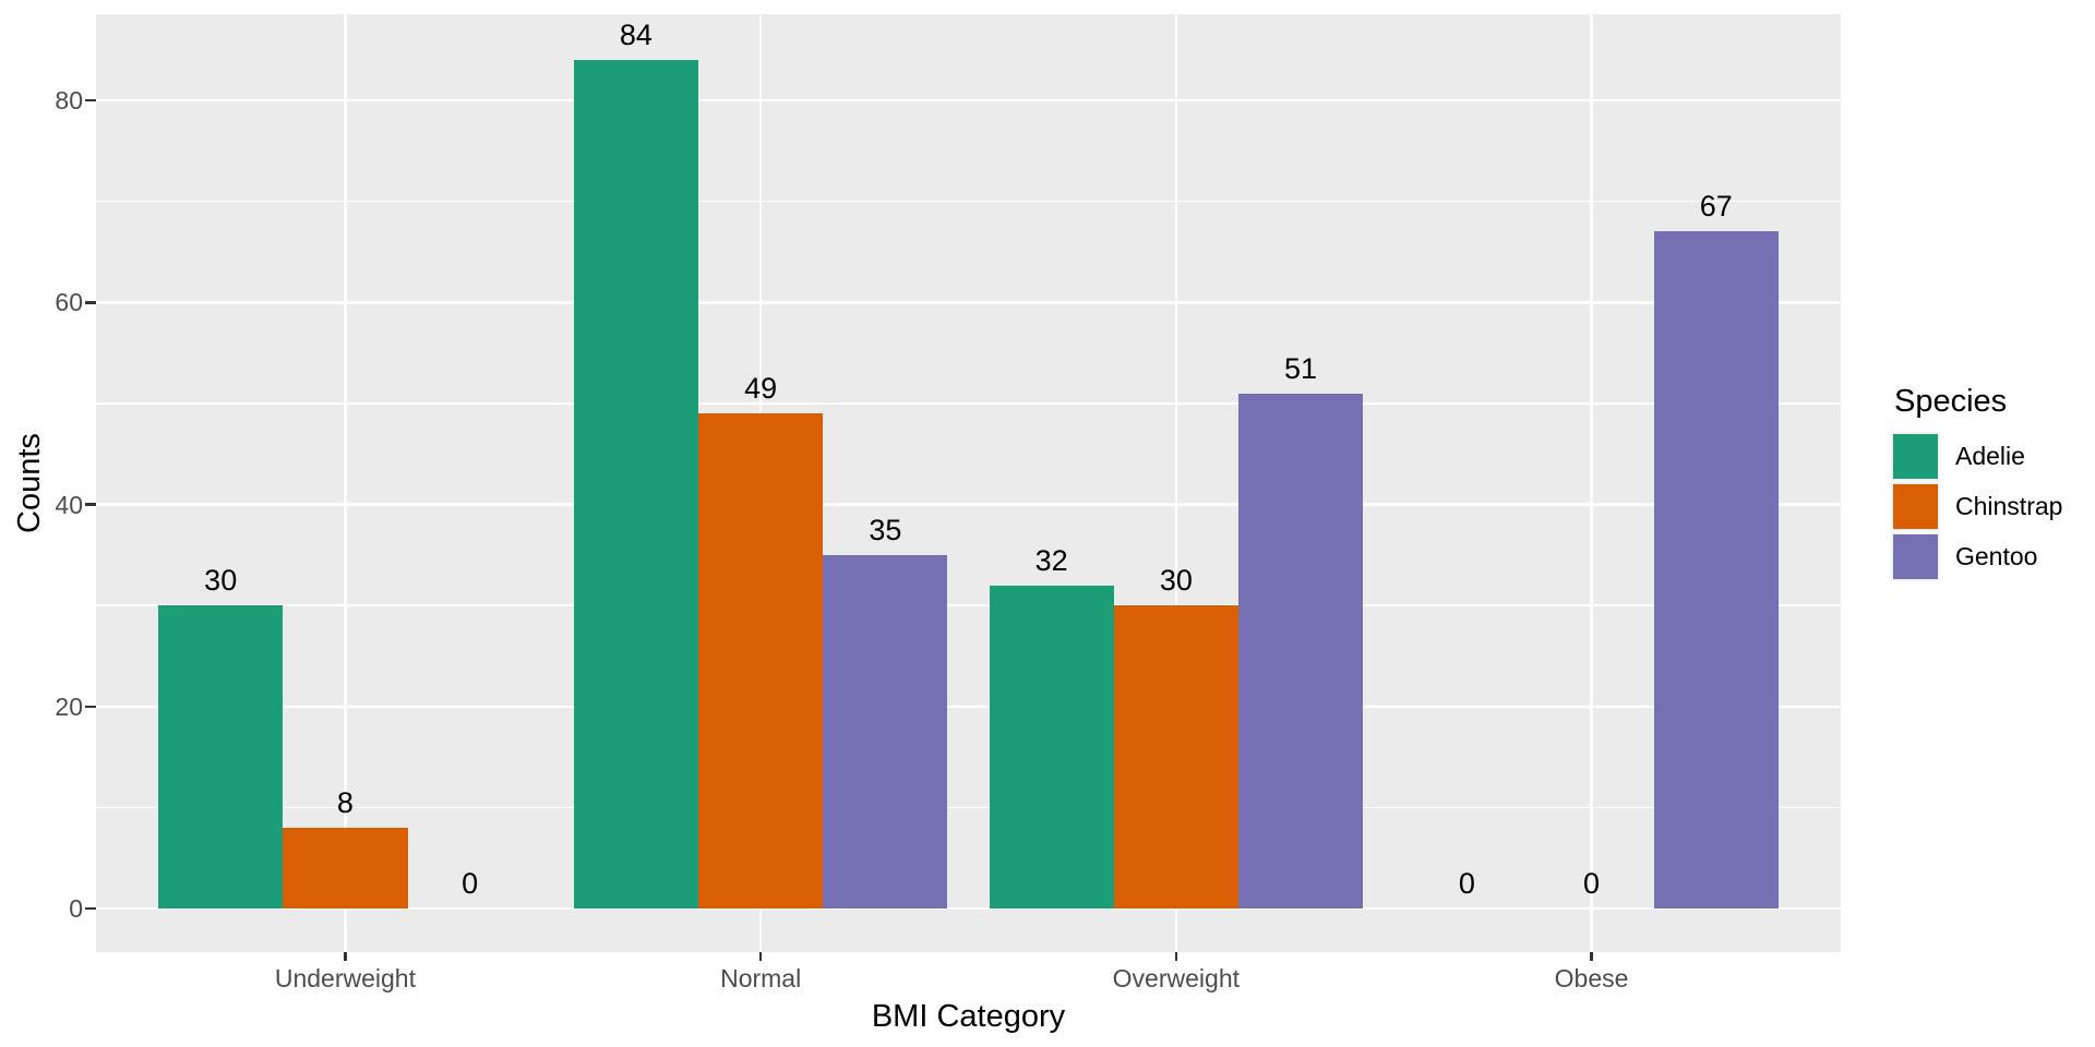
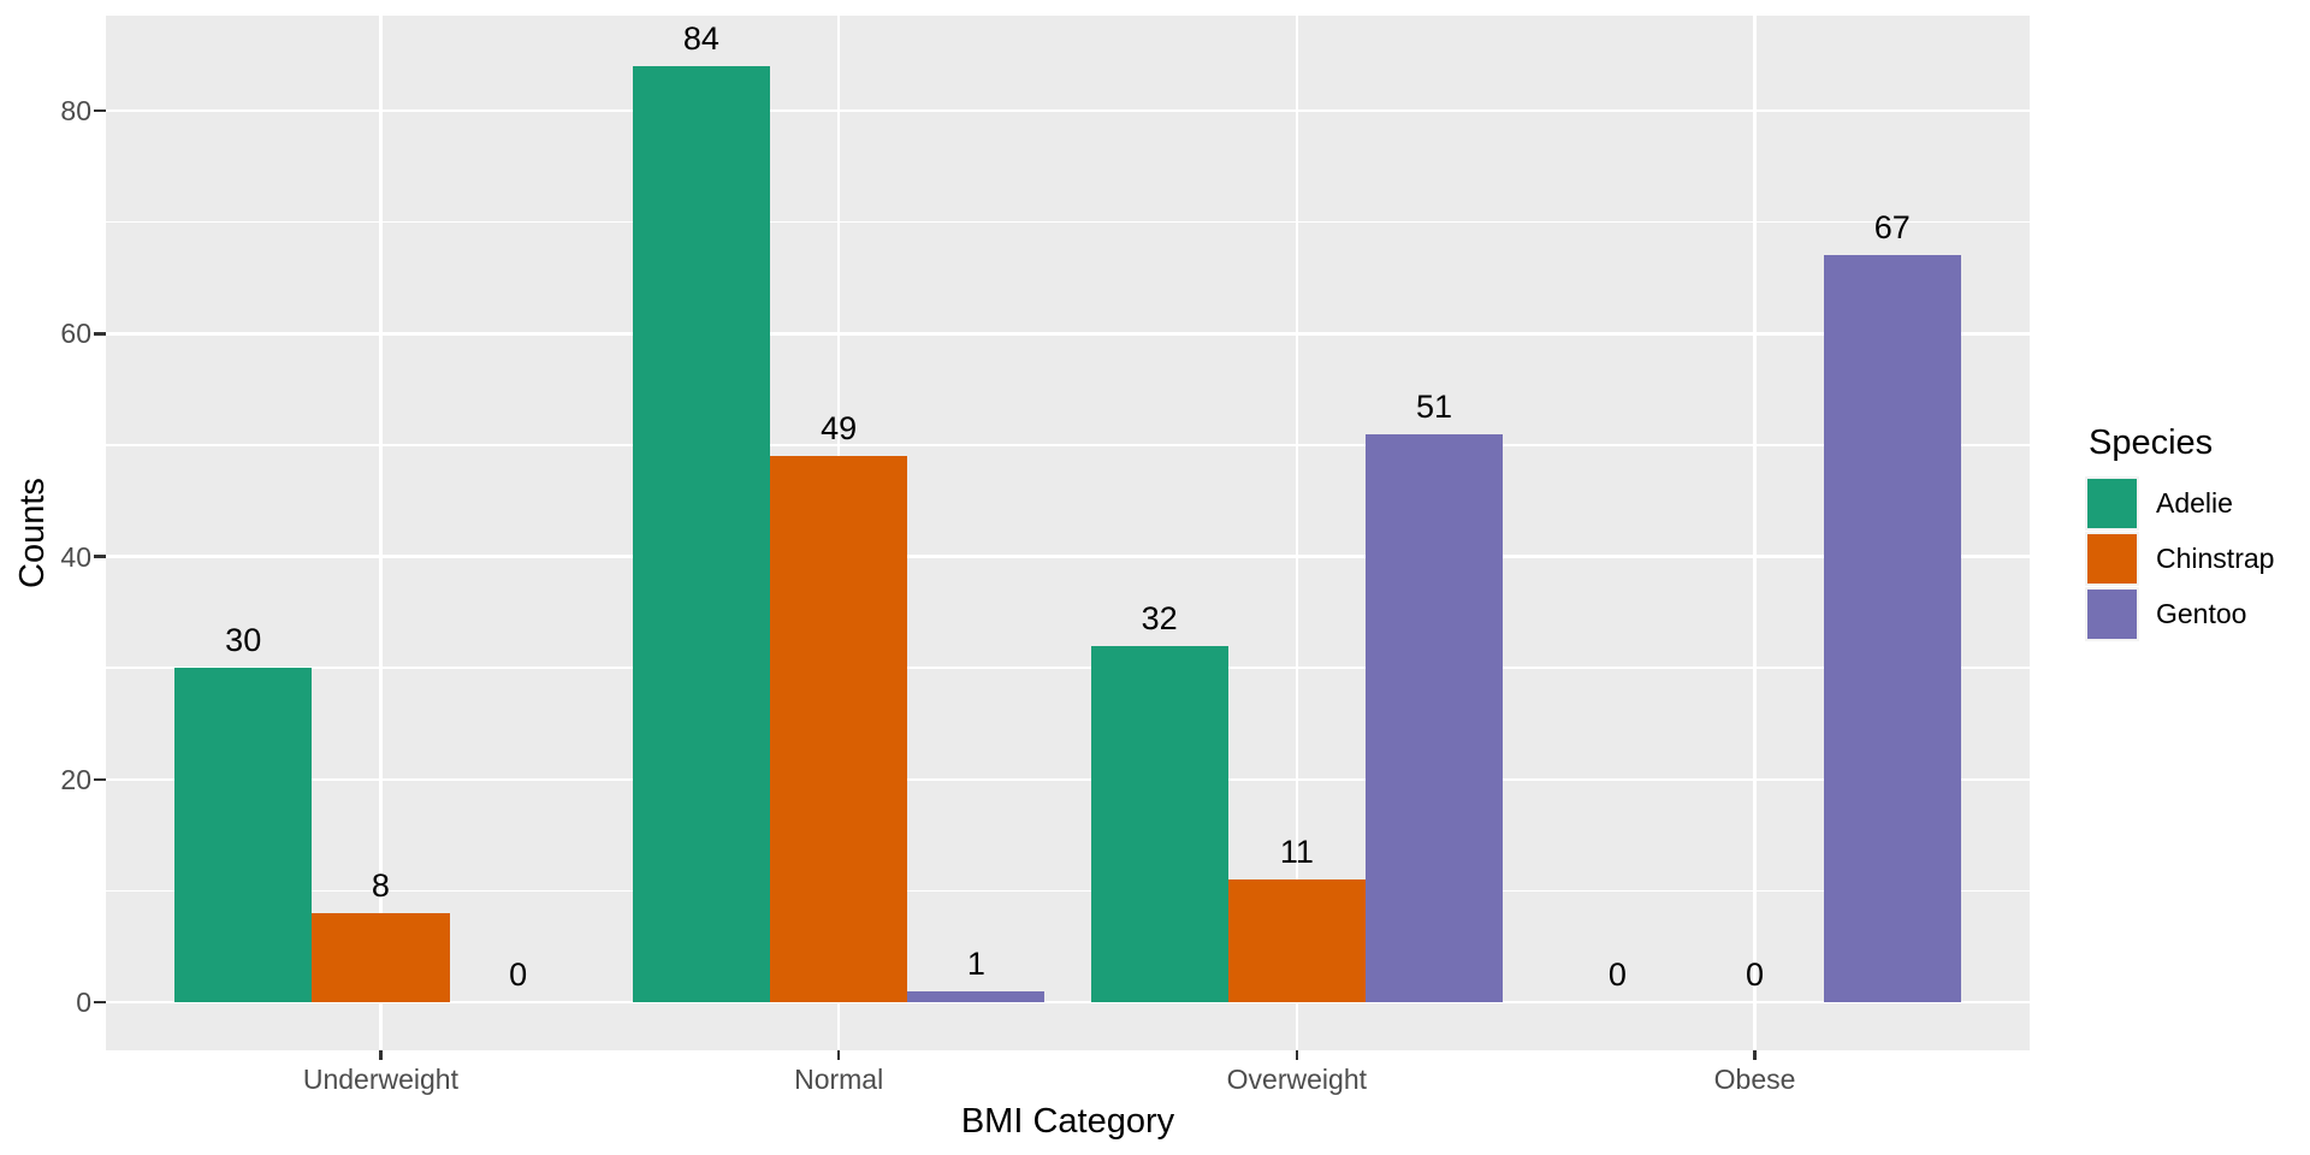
Gentoo/Normal: 35 -> 1
Chinstrap/Overweight: 30 -> 11
